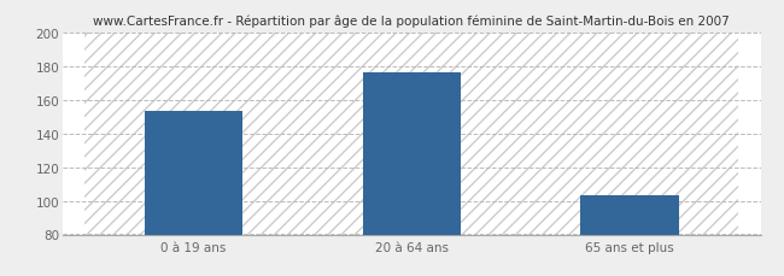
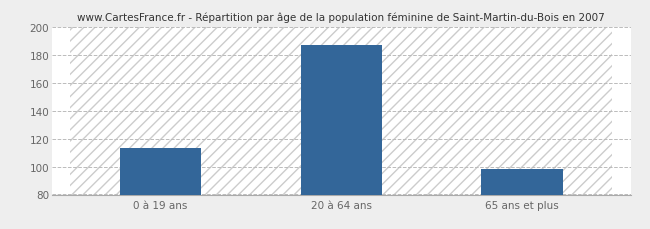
0 à 19 ans: 153 -> 113
20 à 64 ans: 176 -> 187
65 ans et plus: 103 -> 98
